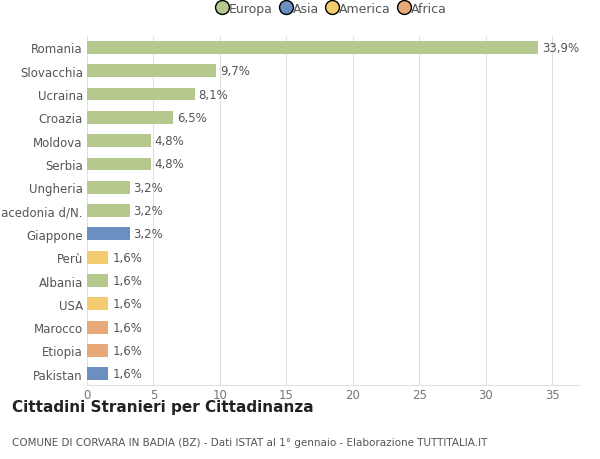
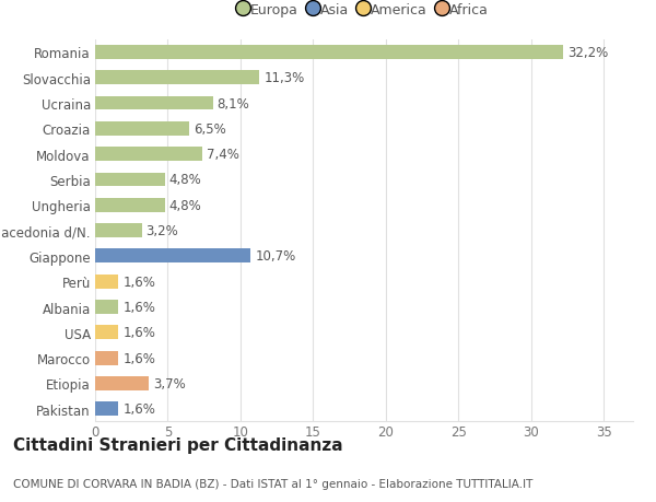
Romania: 33,9% -> 32,2%
Slovacchia: 9,7% -> 11,3%
Moldova: 4,8% -> 7,4%
Ungheria: 3,2% -> 4,8%
Giappone: 3,2% -> 10,7%
Etiopia: 1,6% -> 3,7%
